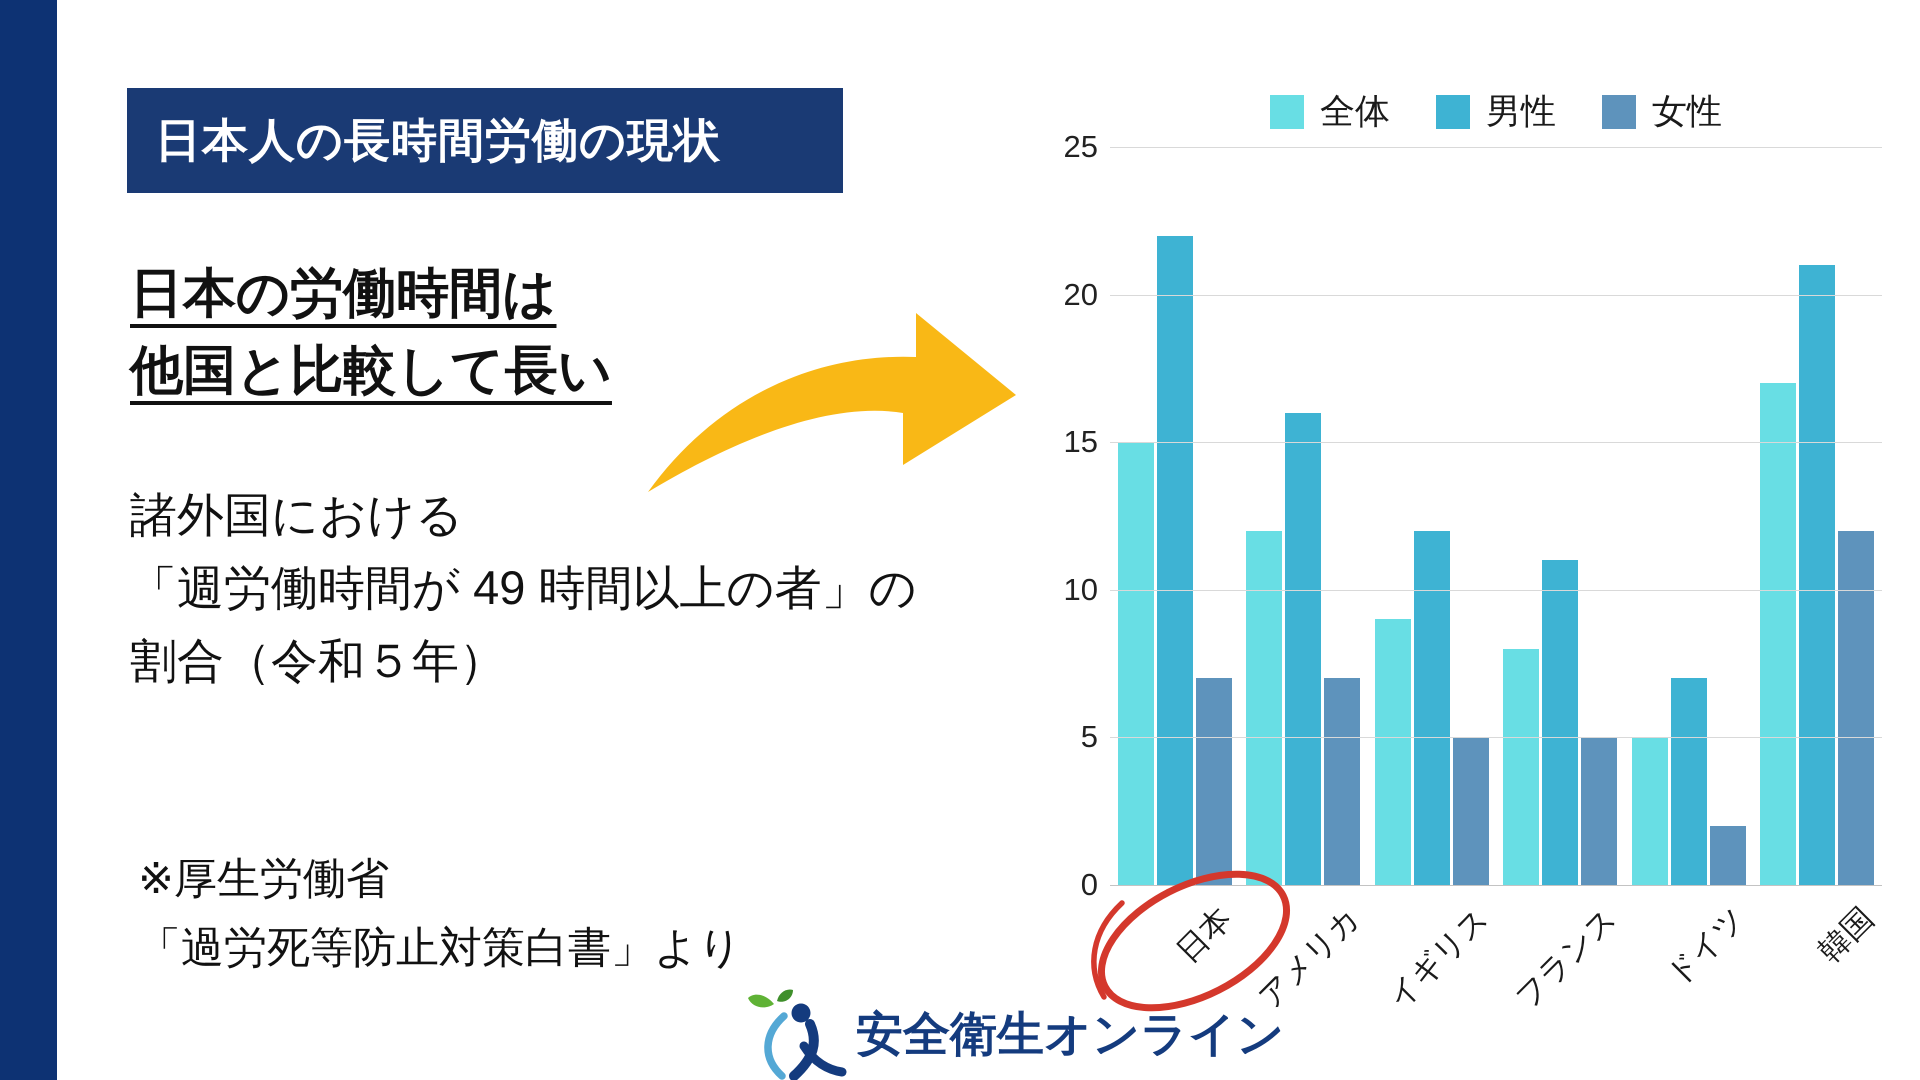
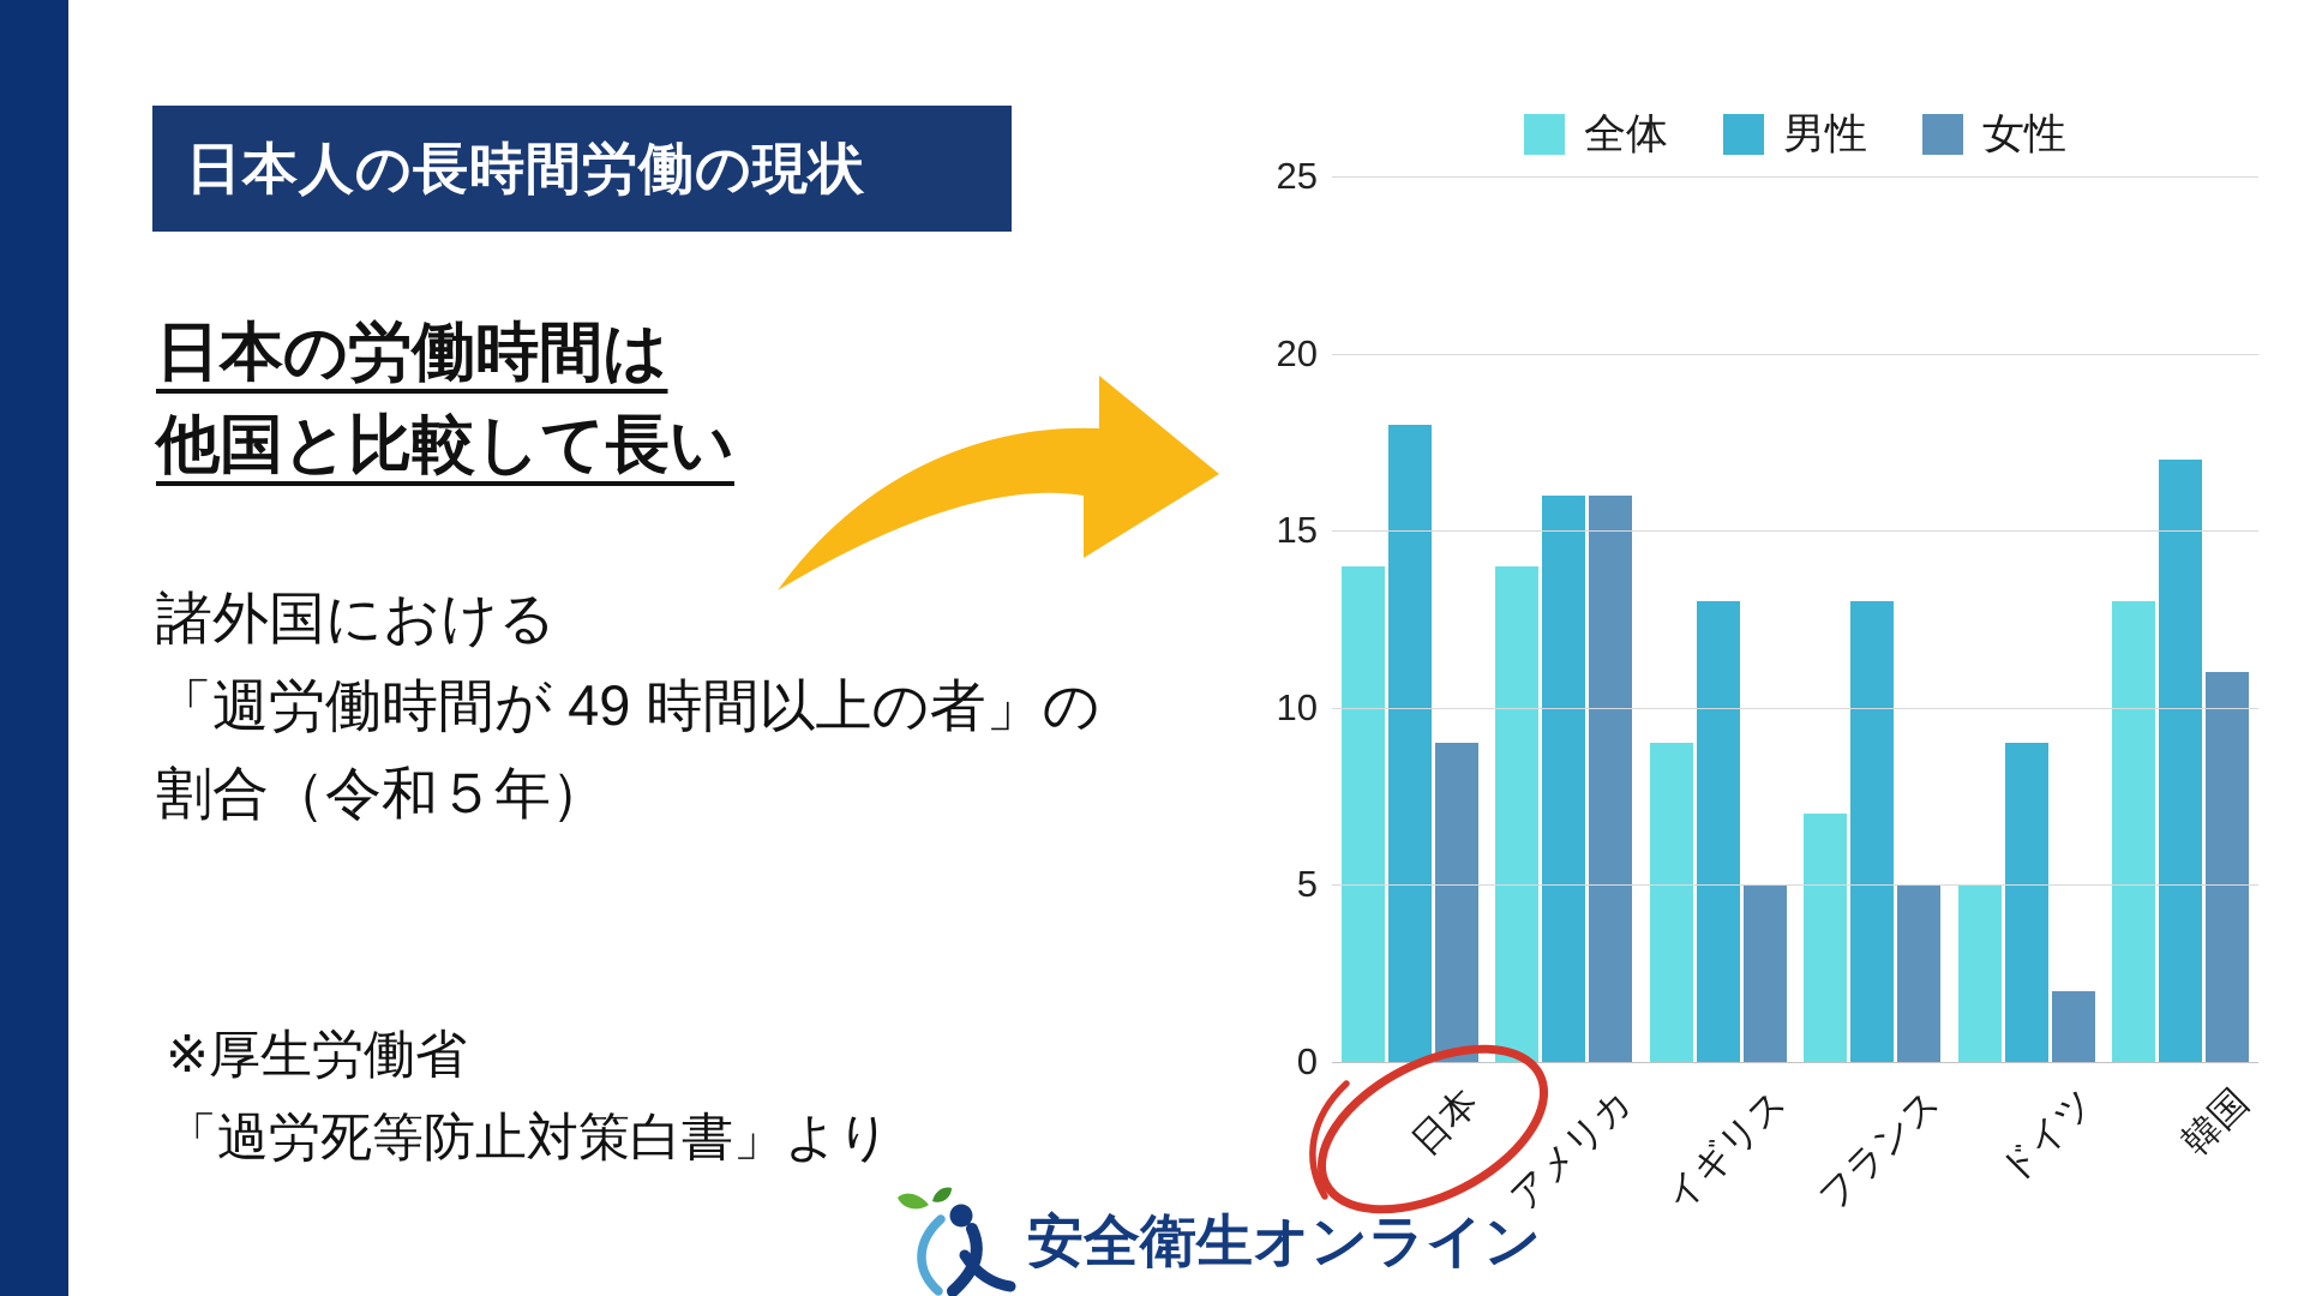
全体/日本: 15 -> 14
男性/日本: 22 -> 18
女性/日本: 7 -> 9
全体/アメリカ: 12 -> 14
女性/アメリカ: 7 -> 16
男性/イギリス: 12 -> 13
全体/フランス: 8 -> 7
男性/フランス: 11 -> 13
男性/ドイツ: 7 -> 9
全体/韓国: 17 -> 13
男性/韓国: 21 -> 17
女性/韓国: 12 -> 11
